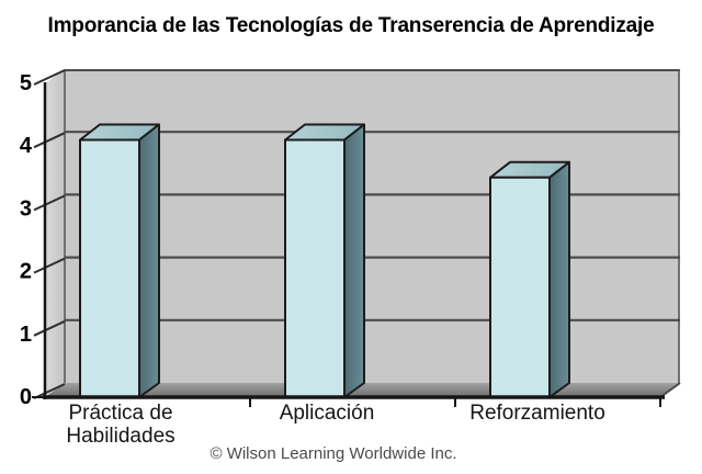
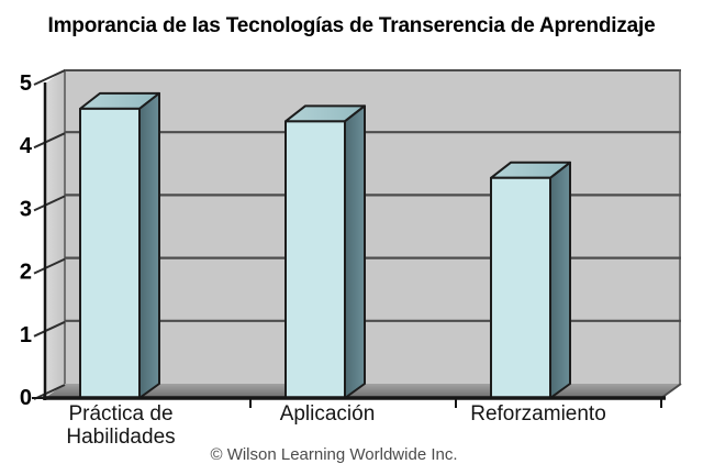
Práctica de Habilidades: 4.1 -> 4.6
Aplicación: 4.1 -> 4.4
